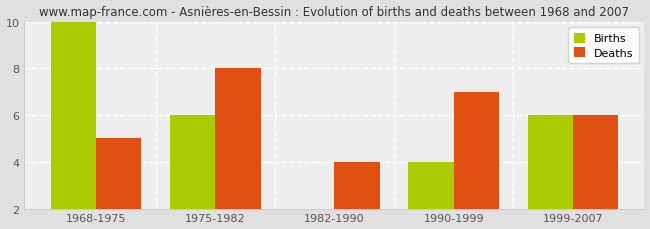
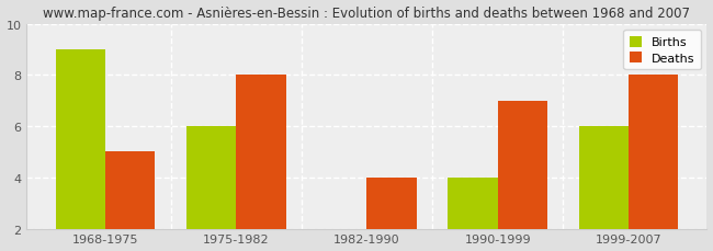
Births/1968-1975: 10 -> 9
Deaths/1999-2007: 6 -> 8
